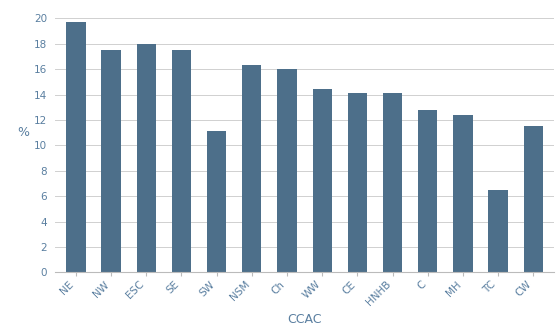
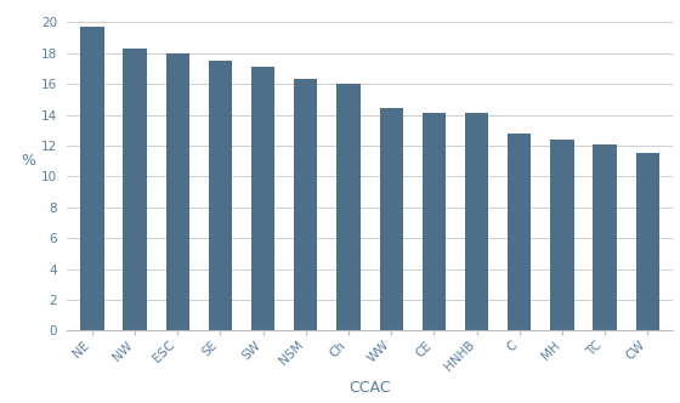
NW: 17.5 -> 18.3
SW: 11.1 -> 17.1
TC: 6.5 -> 12.1
